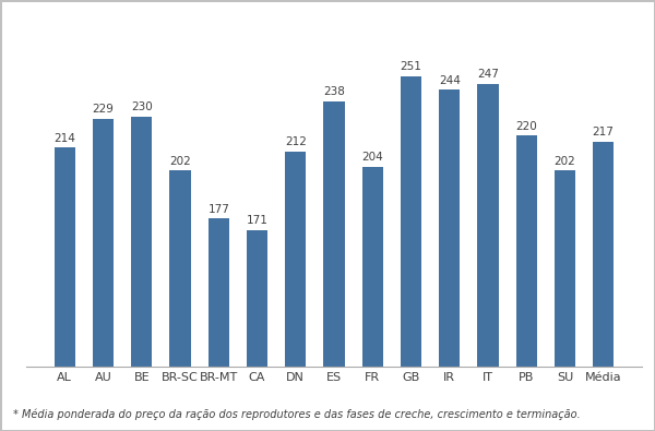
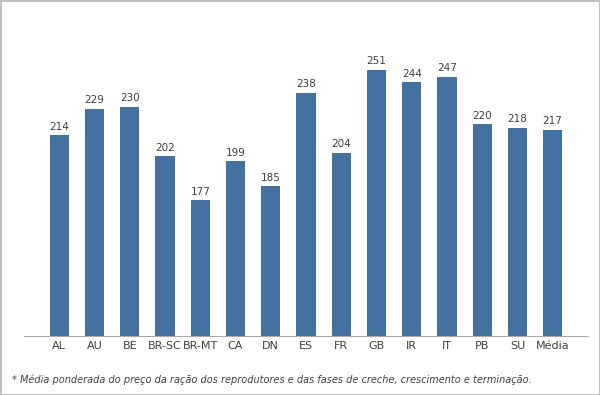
CA: 171 -> 199
DN: 212 -> 185
SU: 202 -> 218
